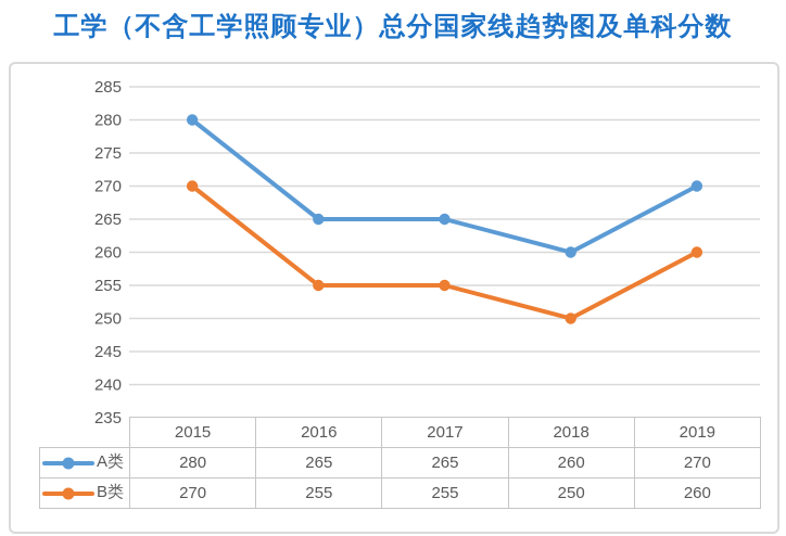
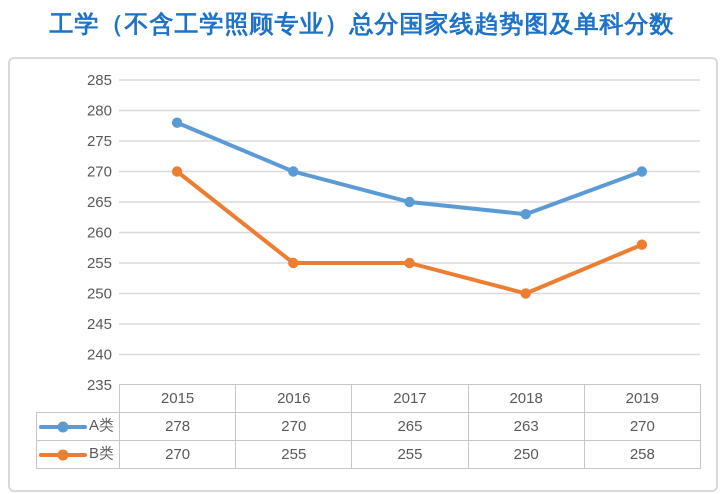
A类/2015: 280 -> 278
A类/2016: 265 -> 270
A类/2018: 260 -> 263
B类/2019: 260 -> 258
